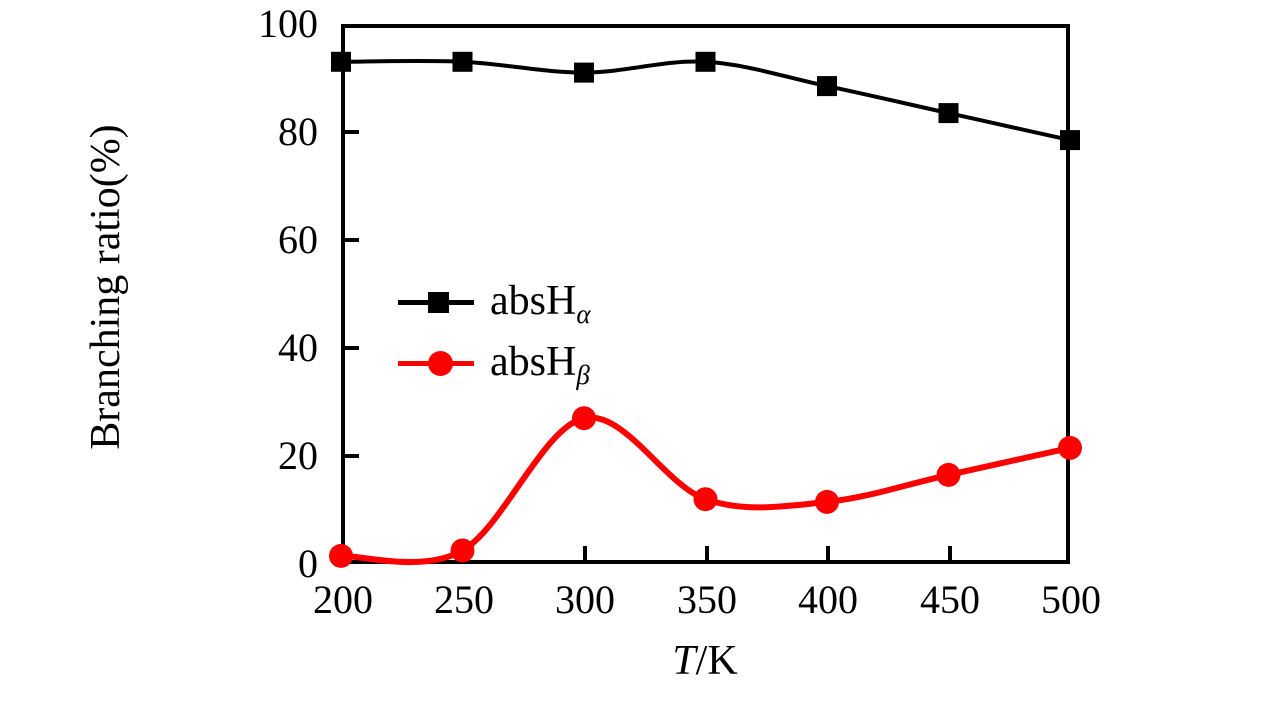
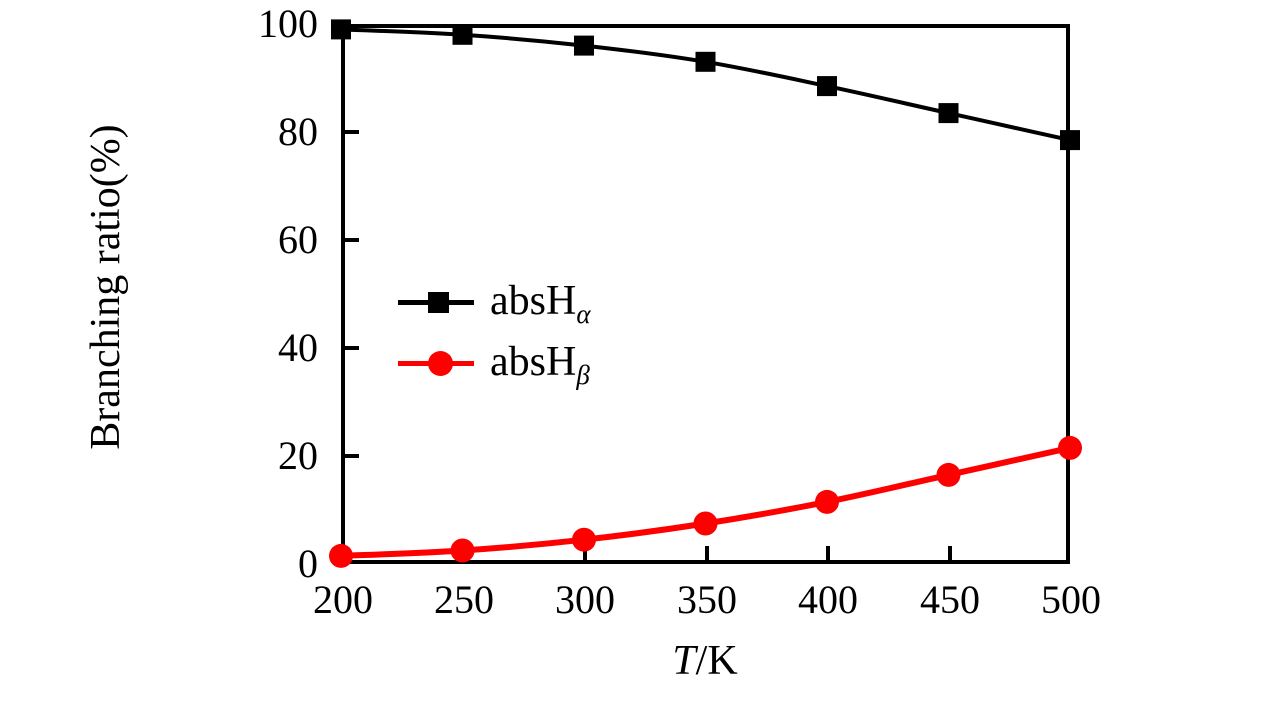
absHα/200: 93 -> 99
absHα/250: 93 -> 98
absHα/300: 91 -> 96
absHβ/300: 27 -> 4
absHβ/350: 12 -> 8
